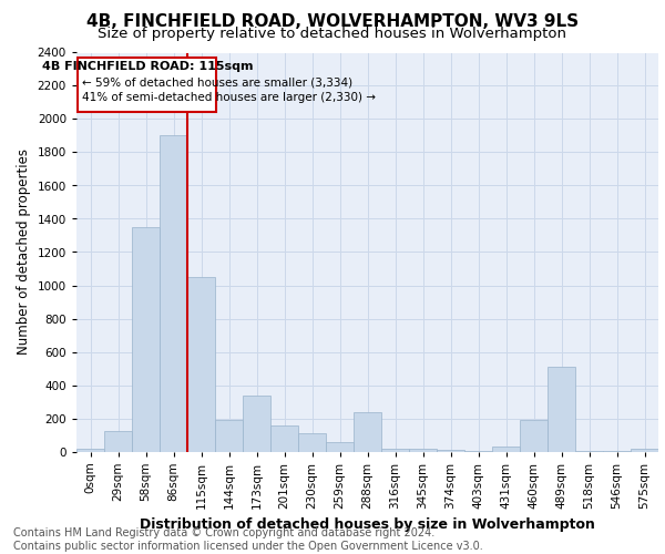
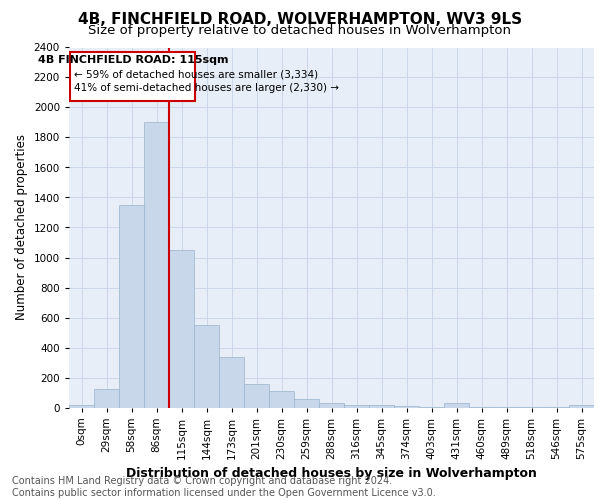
144sqm: 190 -> 550
288sqm: 240 -> 30
460sqm: 190 -> 0
489sqm: 510 -> 0
